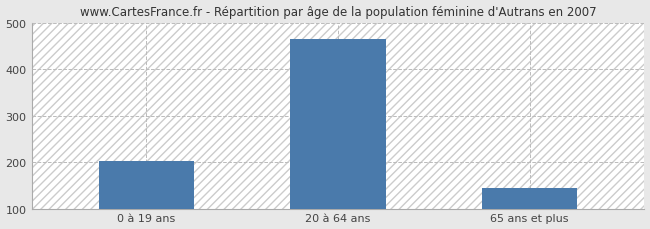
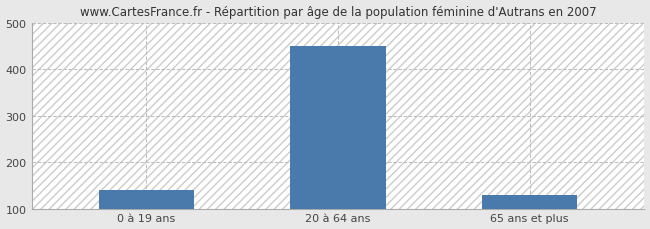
0 à 19 ans: 203 -> 140
20 à 64 ans: 465 -> 450
65 ans et plus: 144 -> 130
